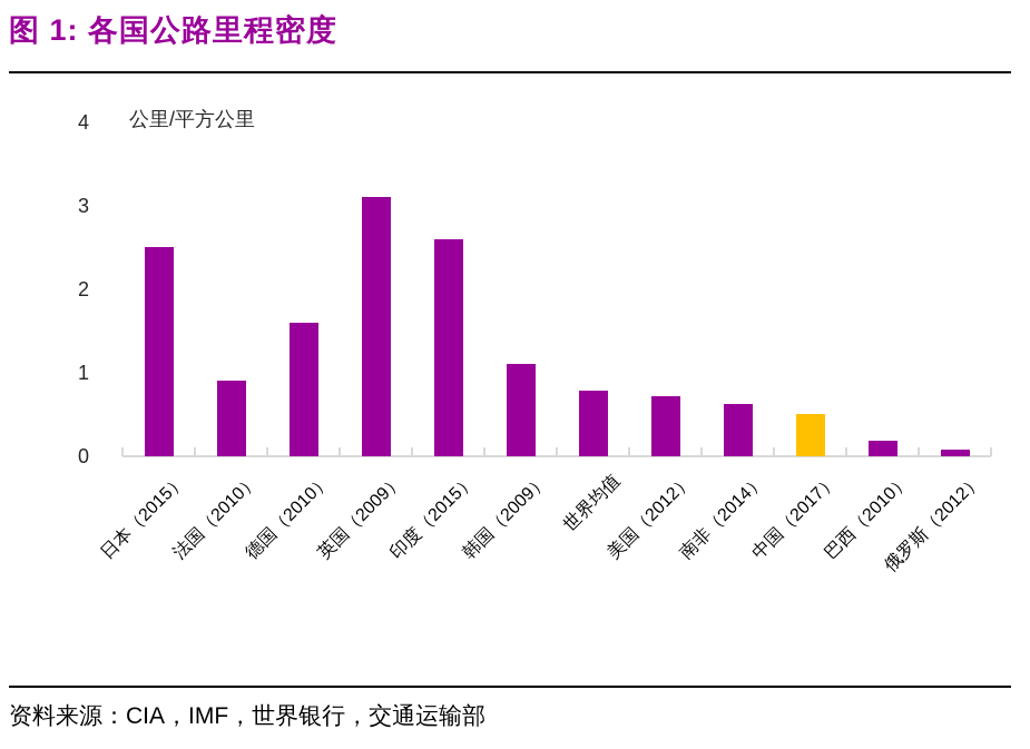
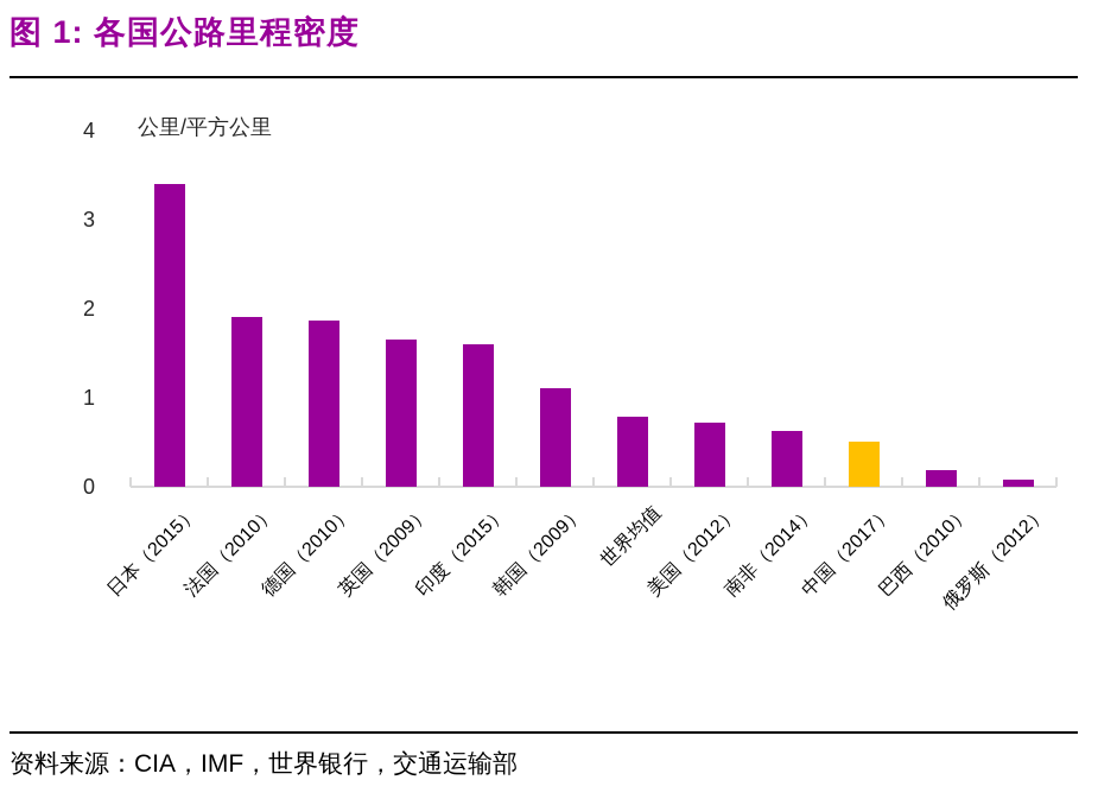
日本（2015）: 2.5 -> 3.4
法国（2010）: 0.9 -> 1.9
德国（2010）: 1.6 -> 1.9
英国（2009）: 3.1 -> 1.6
印度（2015）: 2.6 -> 1.6
